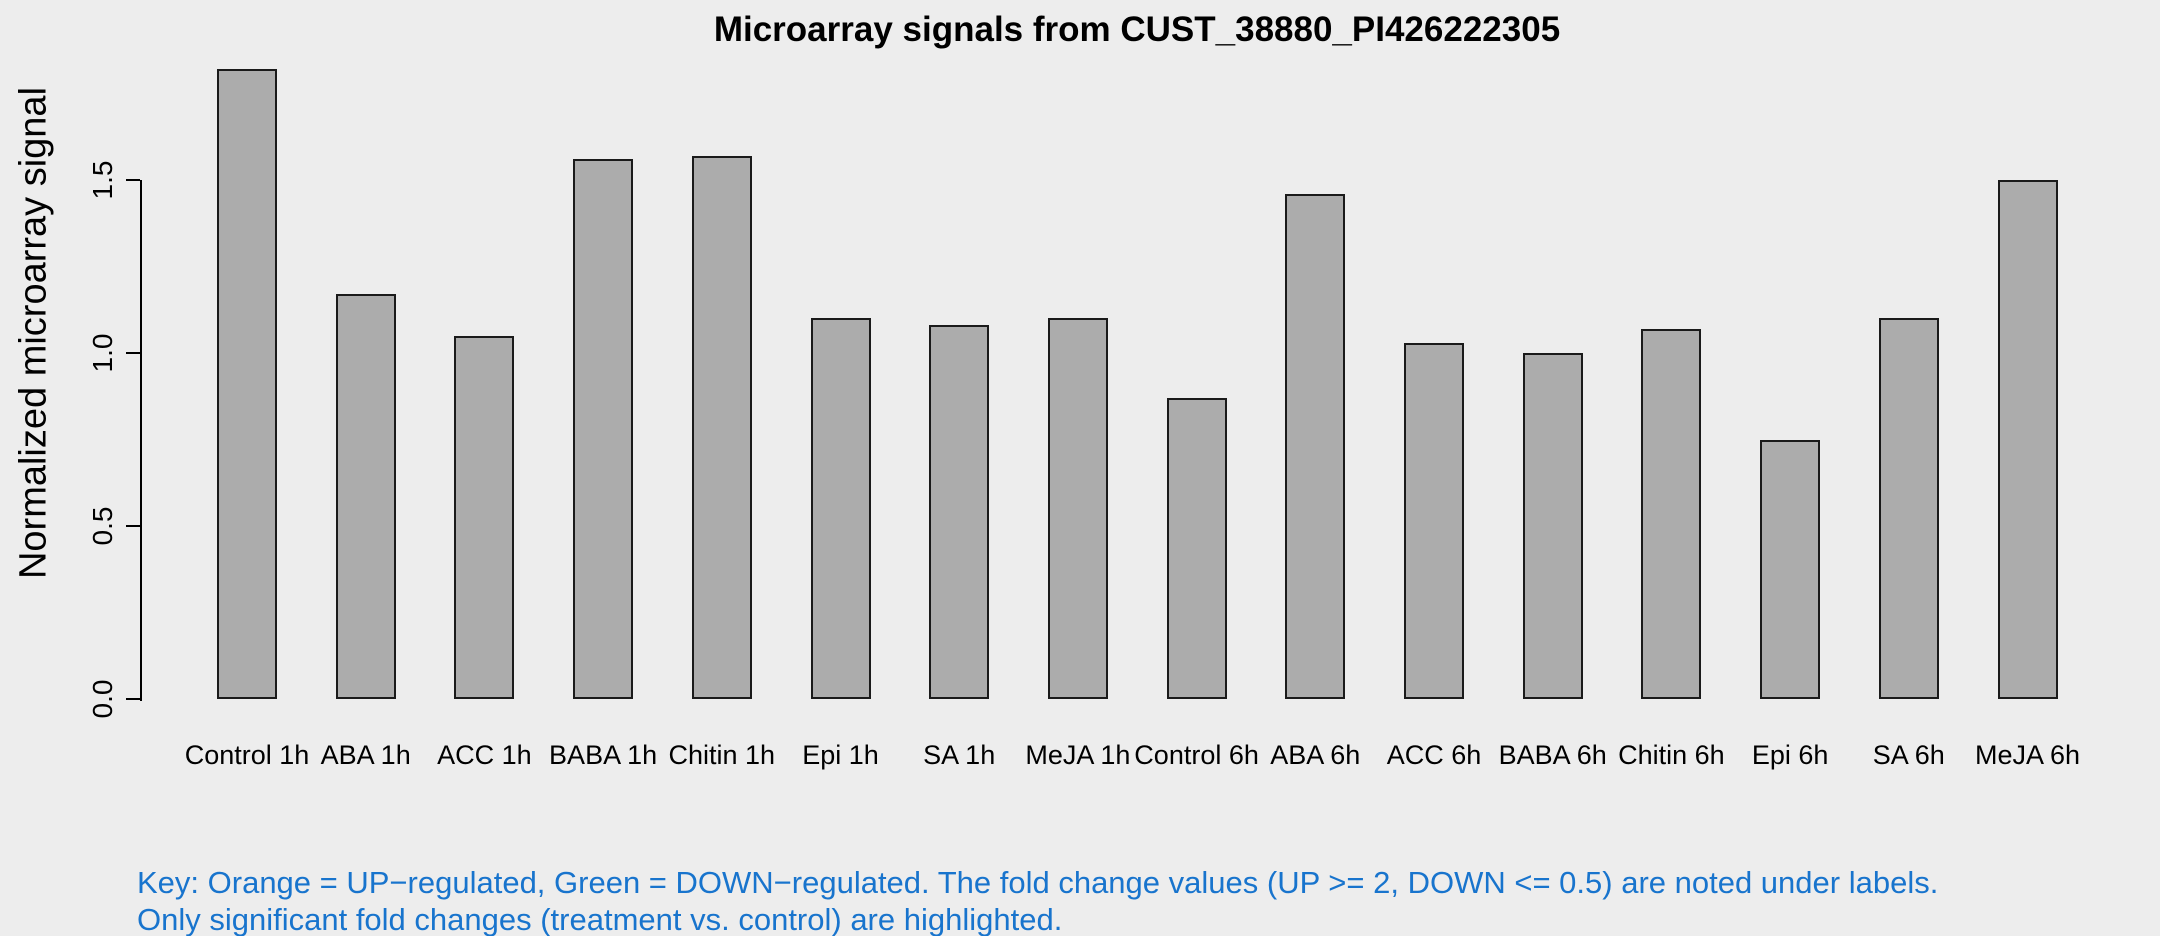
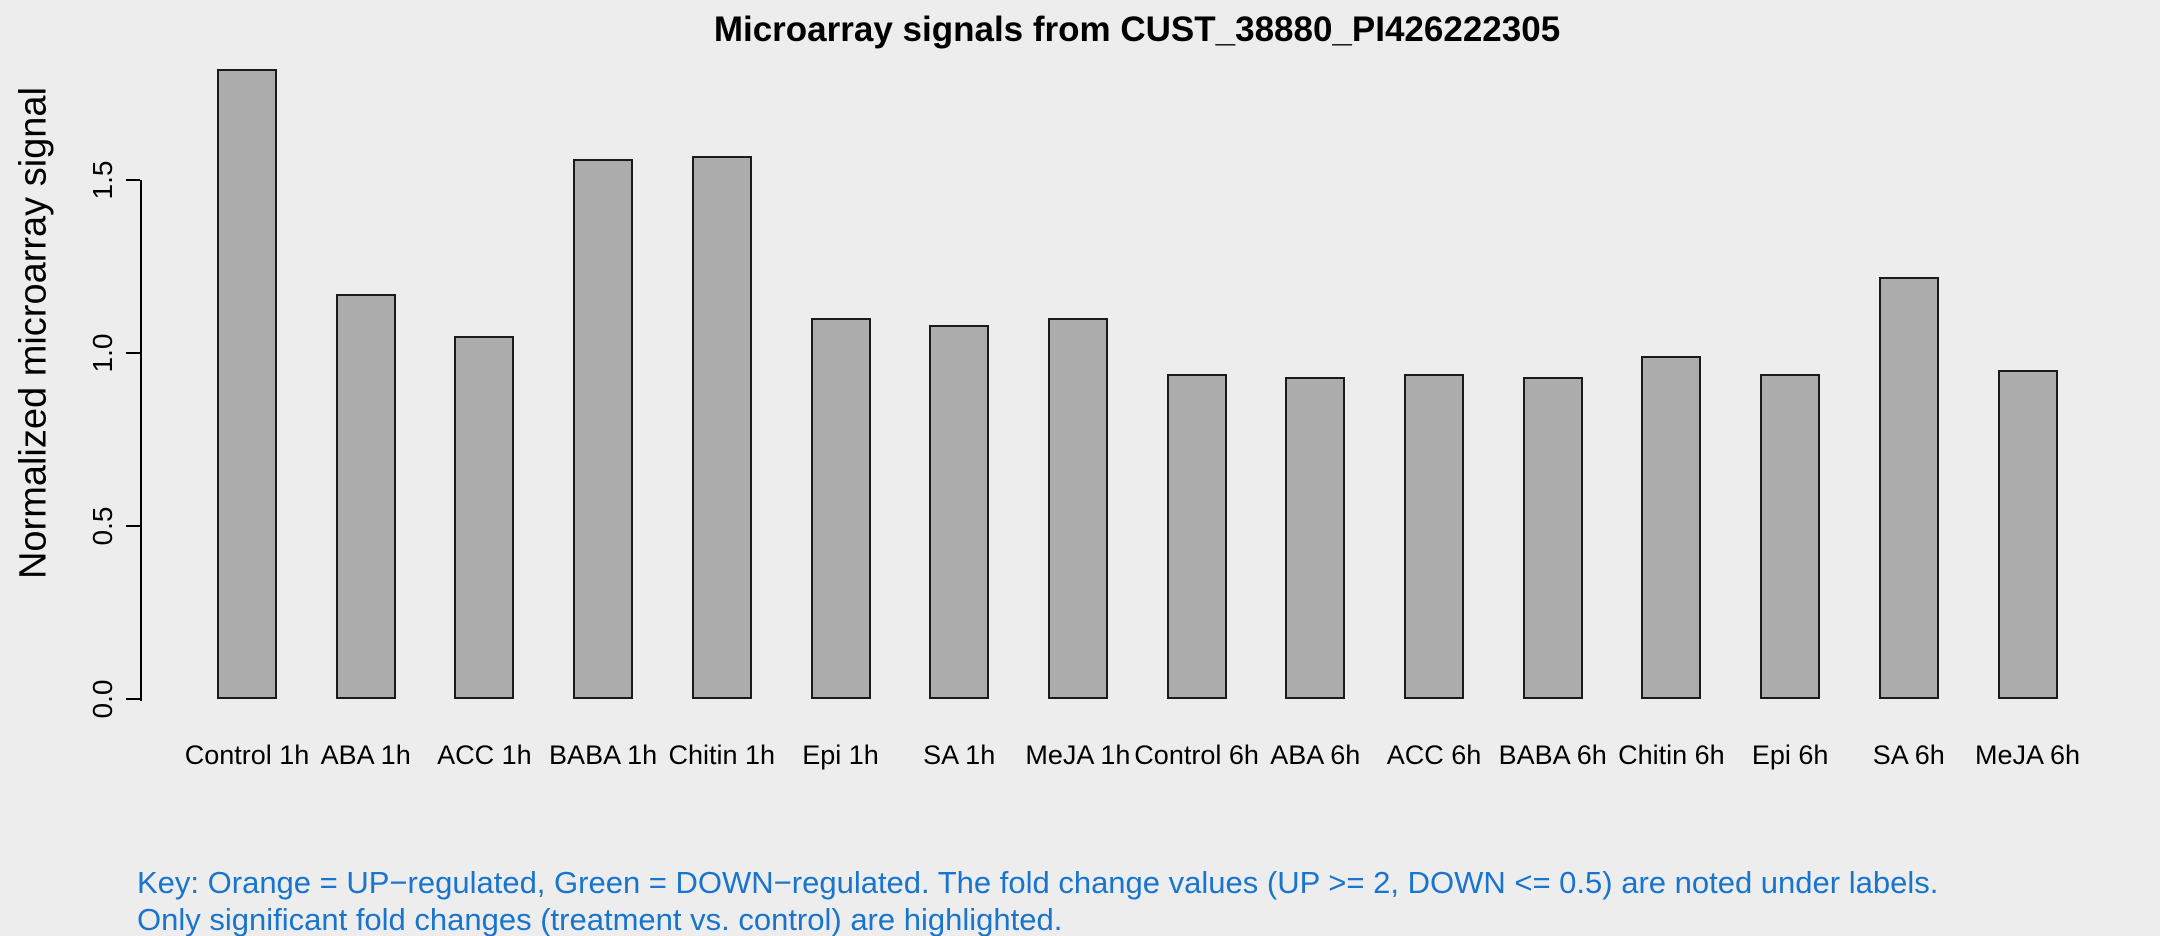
Control 6h: 0.87 -> 0.94
ABA 6h: 1.46 -> 0.93
ACC 6h: 1.03 -> 0.94
BABA 6h: 1.00 -> 0.93
Chitin 6h: 1.07 -> 0.99
Epi 6h: 0.75 -> 0.94
SA 6h: 1.10 -> 1.22
MeJA 6h: 1.50 -> 0.95
